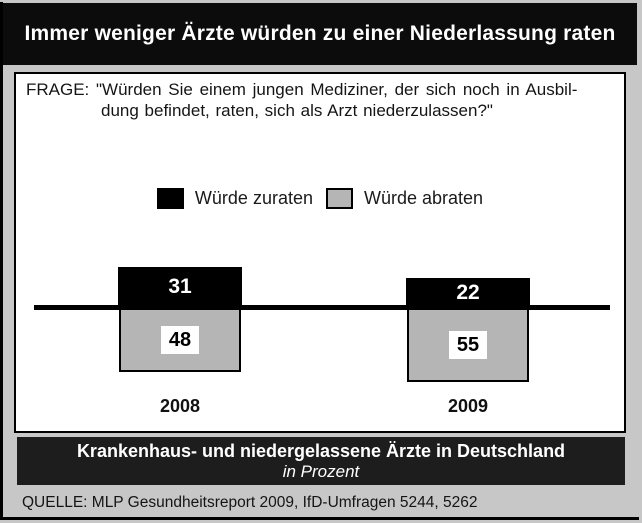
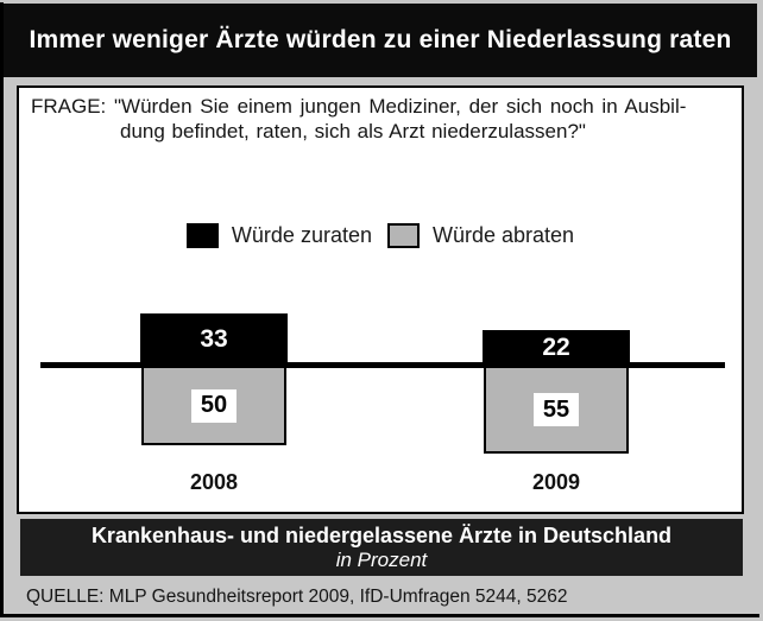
Würde zuraten/2008: 31 -> 33
Würde abraten/2008: 48 -> 50
